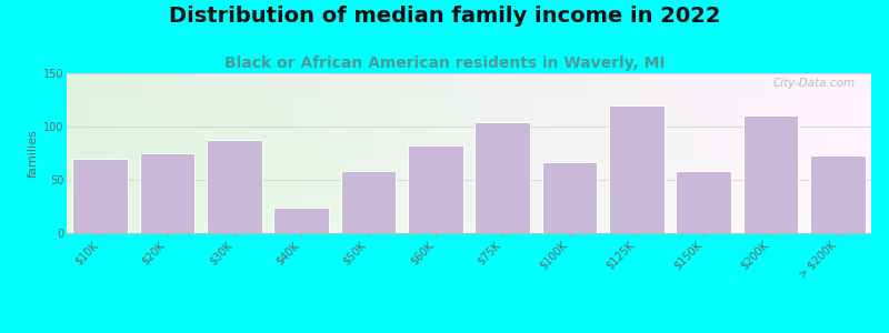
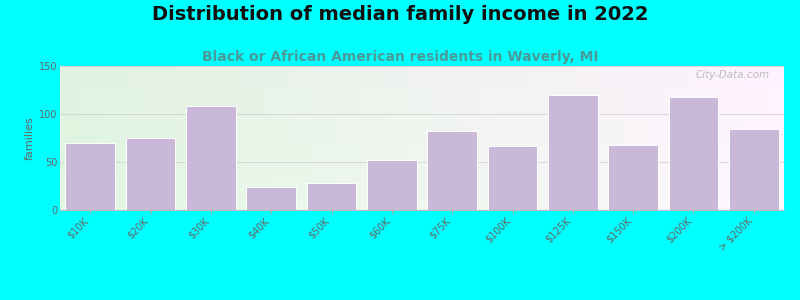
$30K: 88 -> 108
$50K: 58 -> 28
$60K: 82 -> 52
$75K: 104 -> 82
$150K: 58 -> 68
$200K: 110 -> 118
> $200K: 73 -> 84
